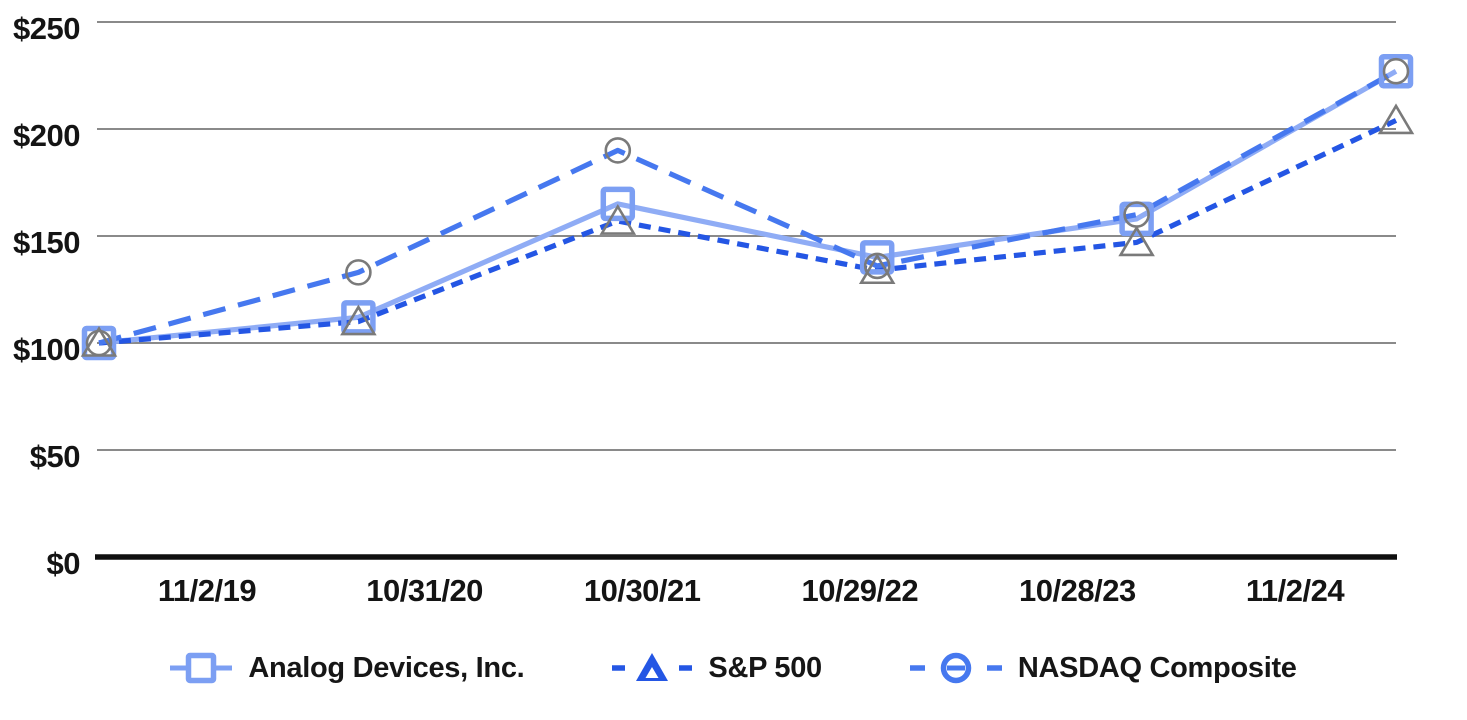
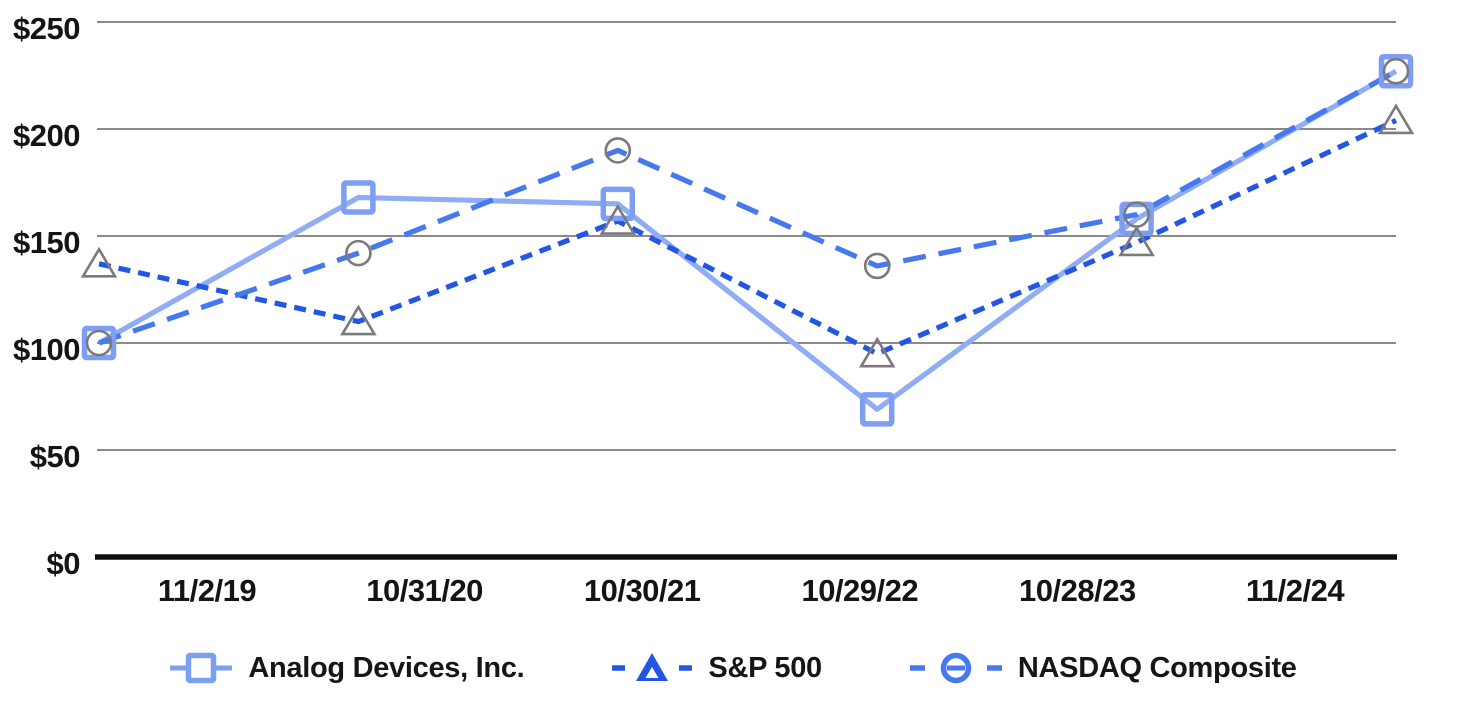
S&P 500/11/2/19: $100 -> $137
Analog Devices, Inc./10/31/20: $112 -> $168
NASDAQ Composite/10/31/20: $133 -> $142
Analog Devices, Inc./10/29/22: $140 -> $69
S&P 500/10/29/22: $134 -> $95
